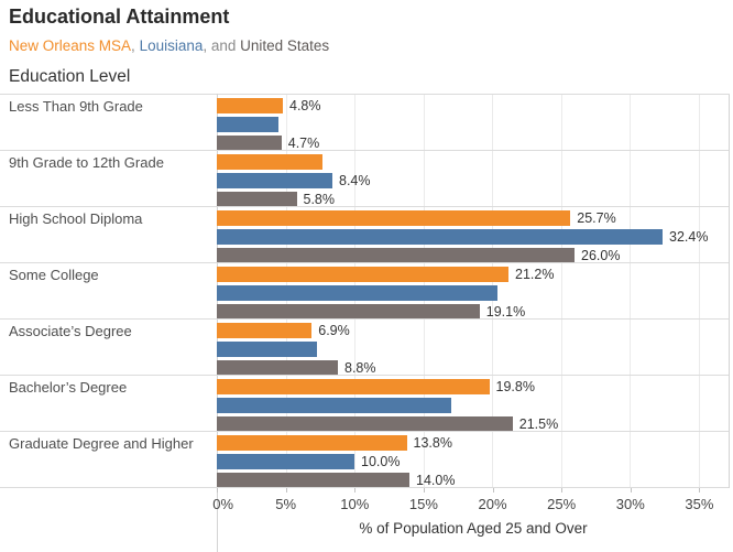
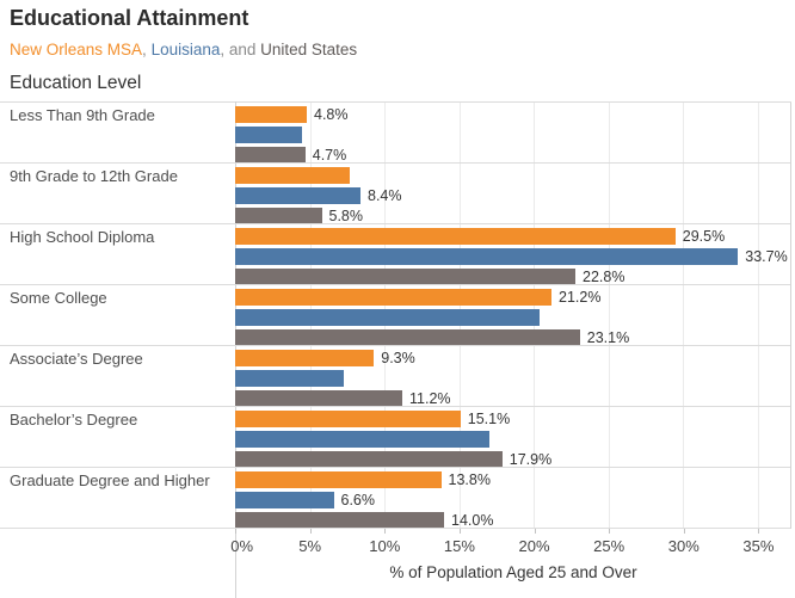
New Orleans MSA/High School Diploma: 25.7% -> 29.5%
Louisiana/High School Diploma: 32.4% -> 33.7%
United States/High School Diploma: 26.0% -> 22.8%
United States/Some College: 19.1% -> 23.1%
New Orleans MSA/Associate’s Degree: 6.9% -> 9.3%
United States/Associate’s Degree: 8.8% -> 11.2%
New Orleans MSA/Bachelor’s Degree: 19.8% -> 15.1%
United States/Bachelor’s Degree: 21.5% -> 17.9%
Louisiana/Graduate Degree and Higher: 10.0% -> 6.6%
